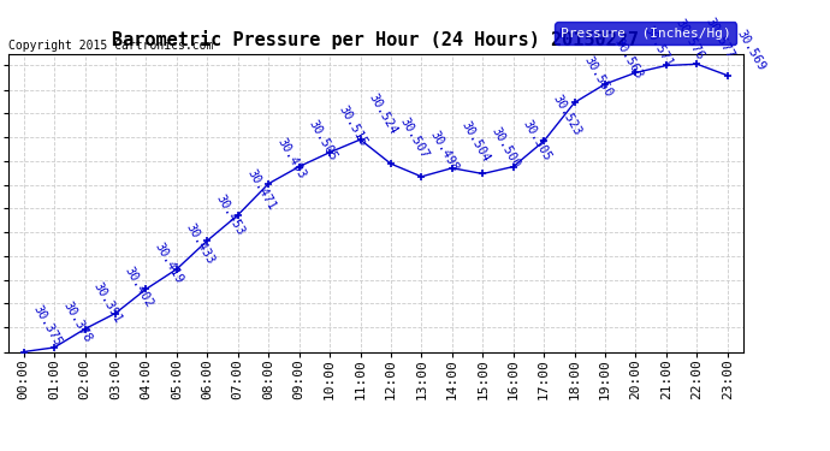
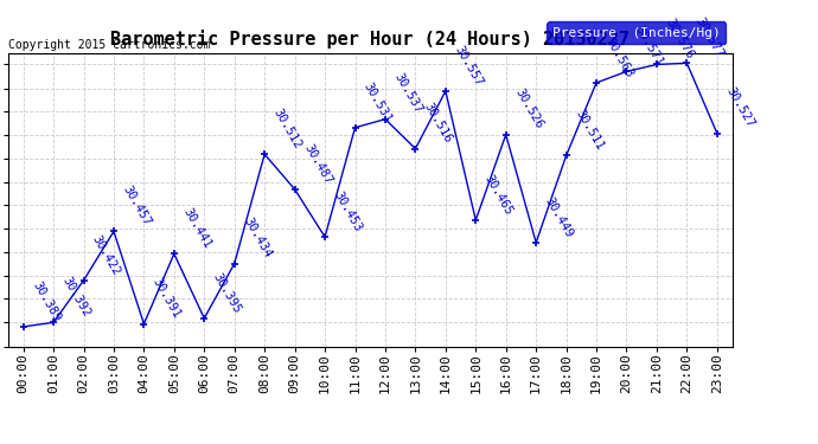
00:00: 30.375 -> 30.389
01:00: 30.378 -> 30.392
02:00: 30.391 -> 30.422
03:00: 30.402 -> 30.457
04:00: 30.419 -> 30.391
05:00: 30.433 -> 30.441
06:00: 30.453 -> 30.395
07:00: 30.471 -> 30.434
08:00: 30.493 -> 30.512
09:00: 30.505 -> 30.487
10:00: 30.515 -> 30.453
11:00: 30.524 -> 30.531
12:00: 30.507 -> 30.537
13:00: 30.498 -> 30.516
14:00: 30.504 -> 30.557
15:00: 30.500 -> 30.465
16:00: 30.505 -> 30.526
17:00: 30.523 -> 30.449
18:00: 30.550 -> 30.511
23:00: 30.569 -> 30.527
